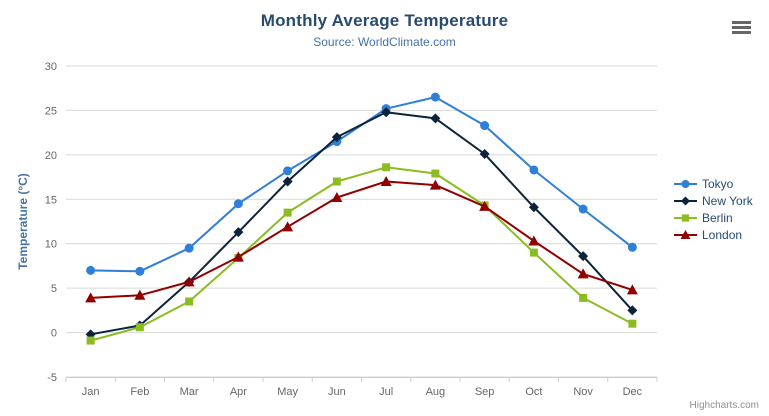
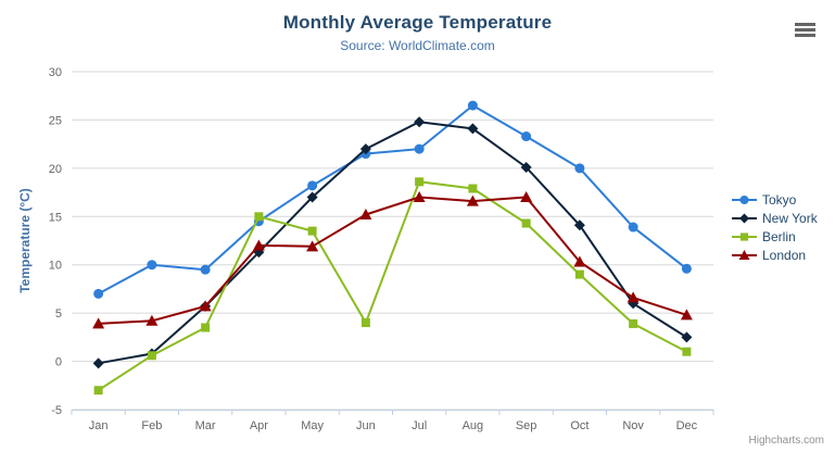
Berlin/Jan: -1 -> -3
Tokyo/Feb: 7 -> 10
Berlin/Apr: 8 -> 15
London/Apr: 8 -> 12
Berlin/Jun: 17 -> 4
Tokyo/Jul: 25 -> 22
London/Sep: 14 -> 17
Tokyo/Oct: 18 -> 20
New York/Nov: 9 -> 6
